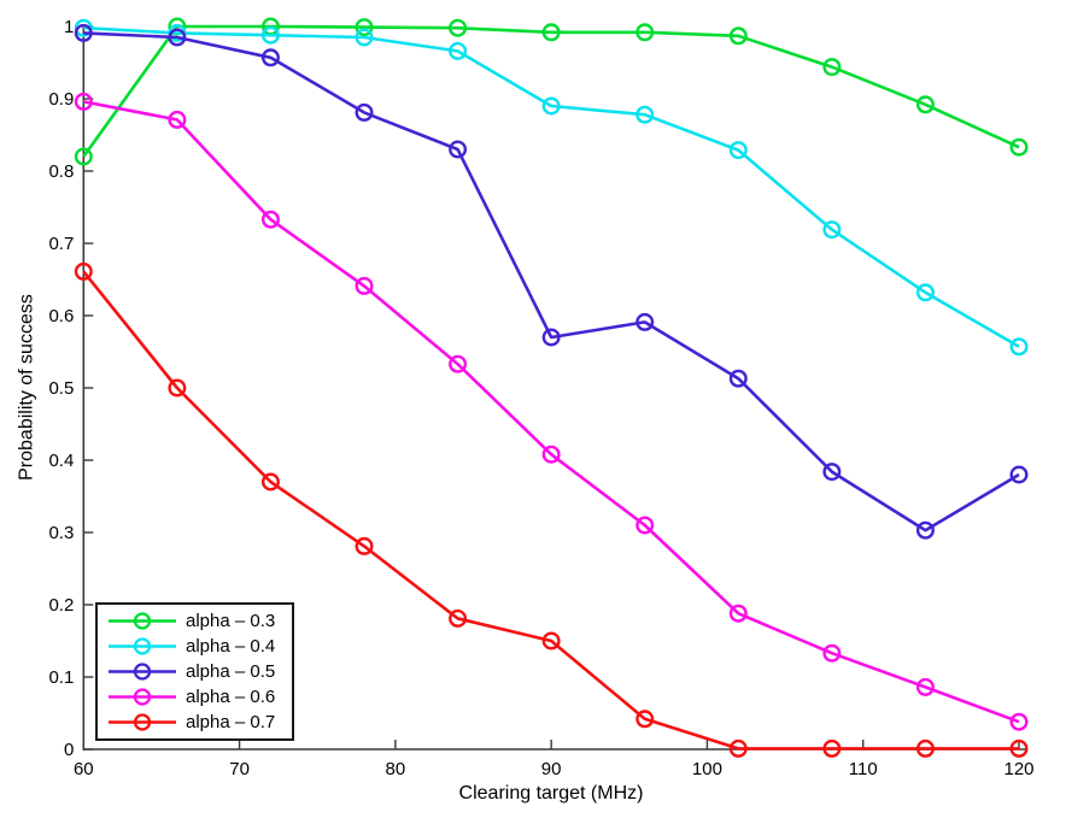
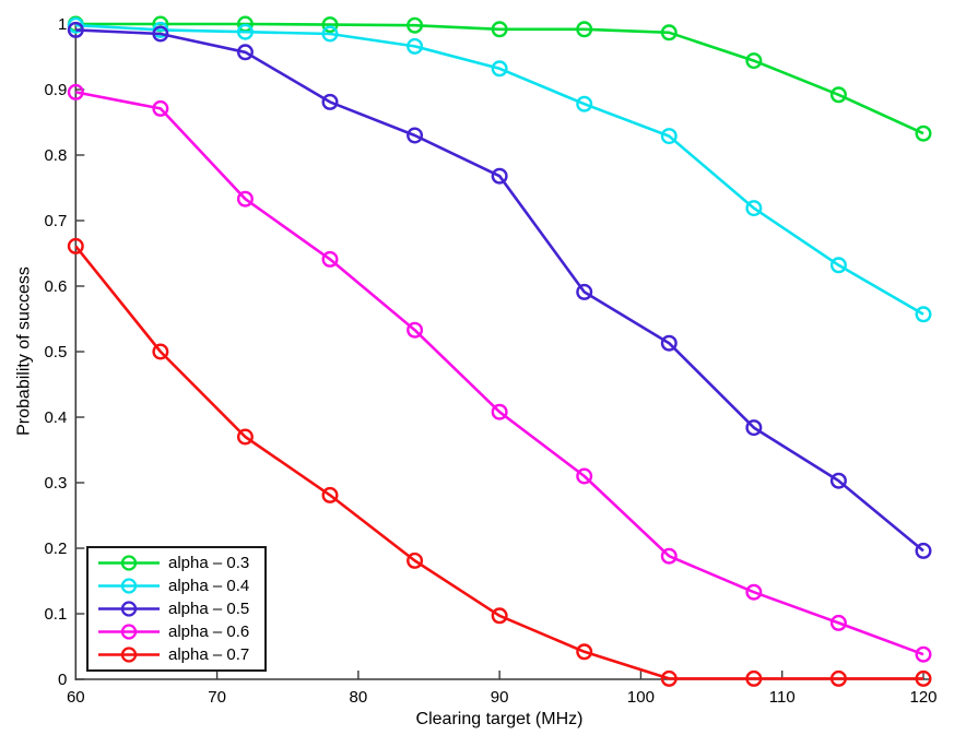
alpha – 0.3/60: 0.82 -> 1.00
alpha – 0.4/90: 0.89 -> 0.93
alpha – 0.5/90: 0.57 -> 0.77
alpha – 0.7/90: 0.15 -> 0.10
alpha – 0.5/120: 0.38 -> 0.20
